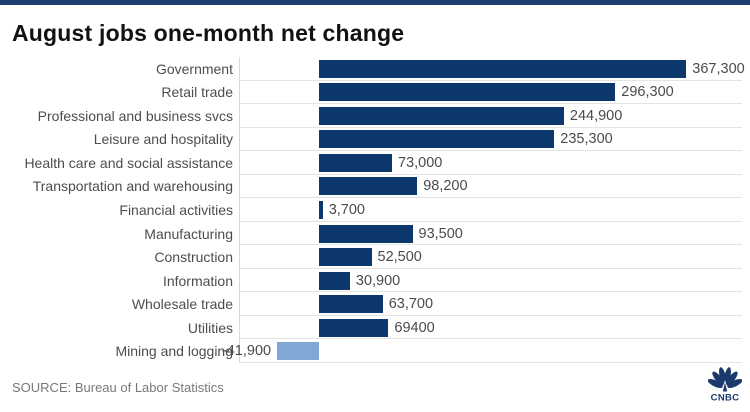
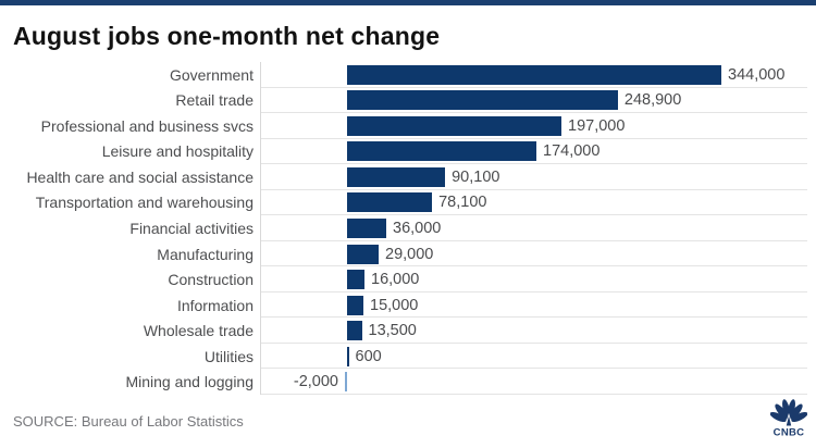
Government: 367,300 -> 344,000
Retail trade: 296,300 -> 248,900
Professional and business svcs: 244,900 -> 197,000
Leisure and hospitality: 235,300 -> 174,000
Health care and social assistance: 73,000 -> 90,100
Transportation and warehousing: 98,200 -> 78,100
Financial activities: 3,700 -> 36,000
Manufacturing: 93,500 -> 29,000
Construction: 52,500 -> 16,000
Information: 30,900 -> 15,000
Wholesale trade: 63,700 -> 13,500
Utilities: 69400 -> 600
Mining and logging: -41,900 -> -2,000
